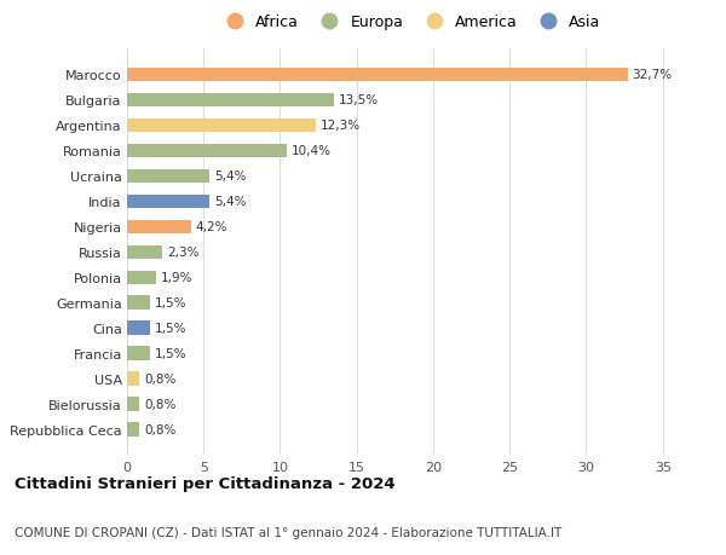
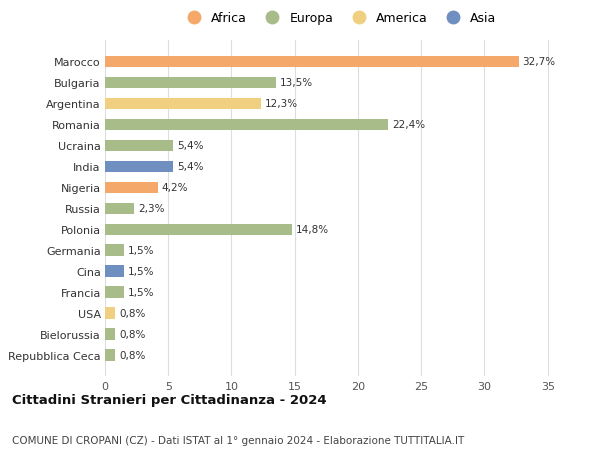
Romania: 10,4% -> 22,4%
Polonia: 1,9% -> 14,8%
